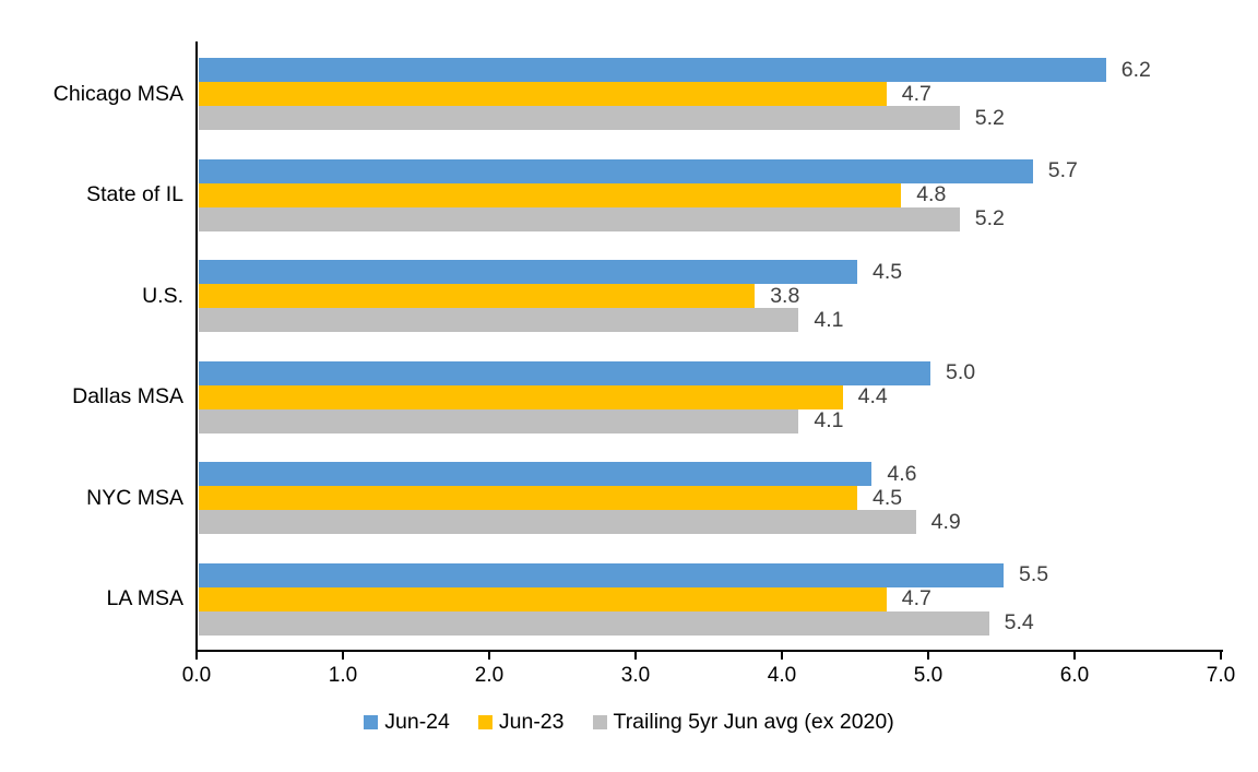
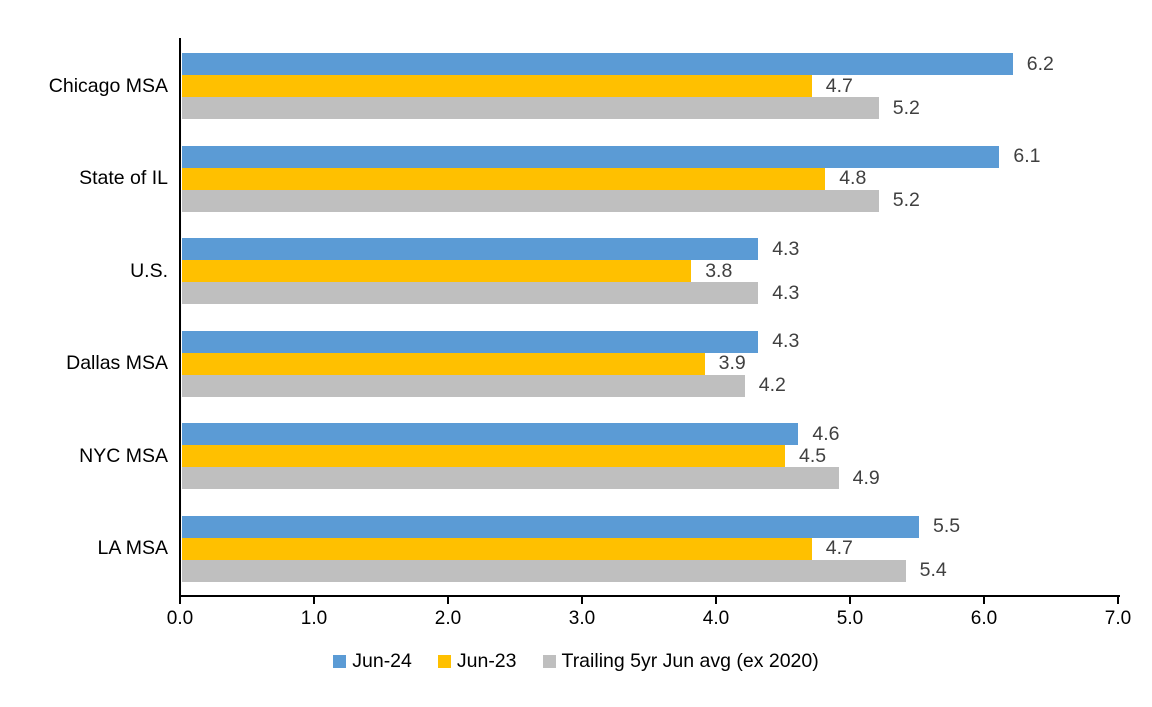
Jun-24/State of IL: 5.7 -> 6.1
Jun-24/U.S.: 4.5 -> 4.3
Trailing 5yr Jun avg (ex 2020)/U.S.: 4.1 -> 4.3
Jun-24/Dallas MSA: 5.0 -> 4.3
Jun-23/Dallas MSA: 4.4 -> 3.9
Trailing 5yr Jun avg (ex 2020)/Dallas MSA: 4.1 -> 4.2
